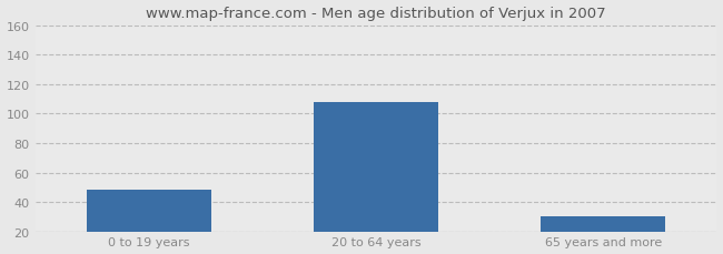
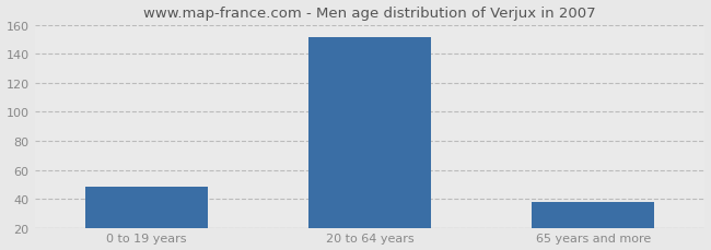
20 to 64 years: 108 -> 152
65 years and more: 30 -> 38
